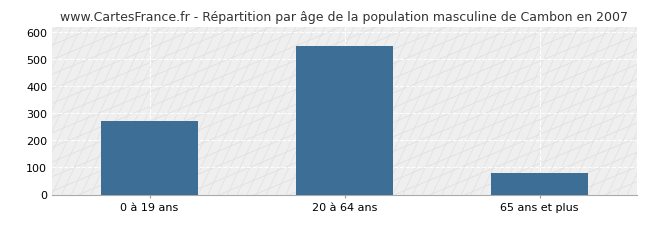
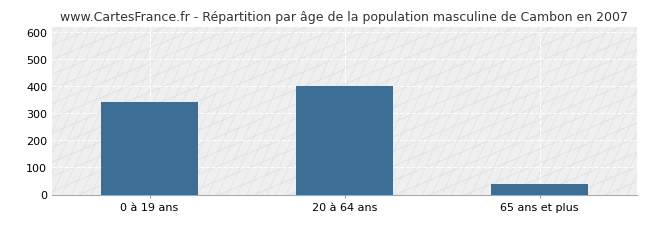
0 à 19 ans: 270 -> 340
20 à 64 ans: 550 -> 400
65 ans et plus: 80 -> 40
